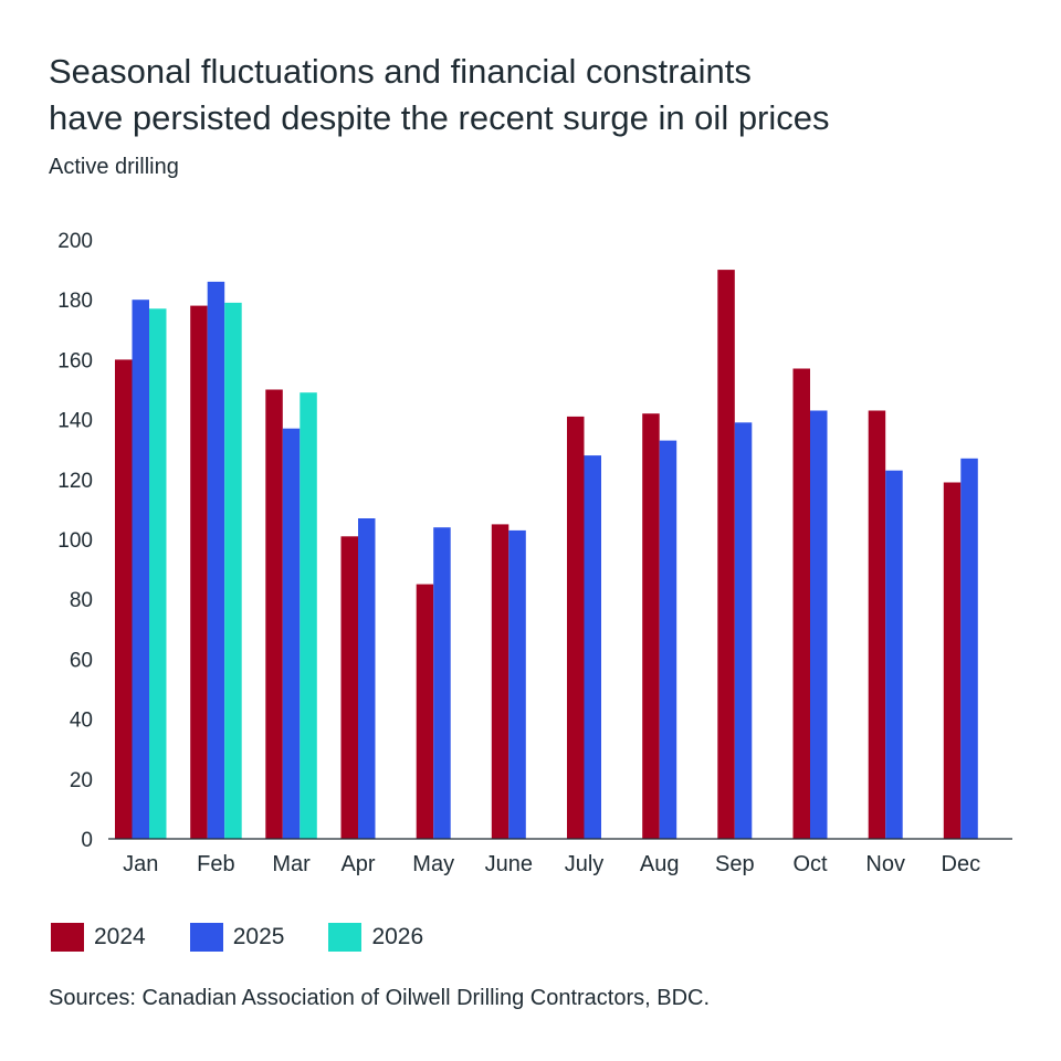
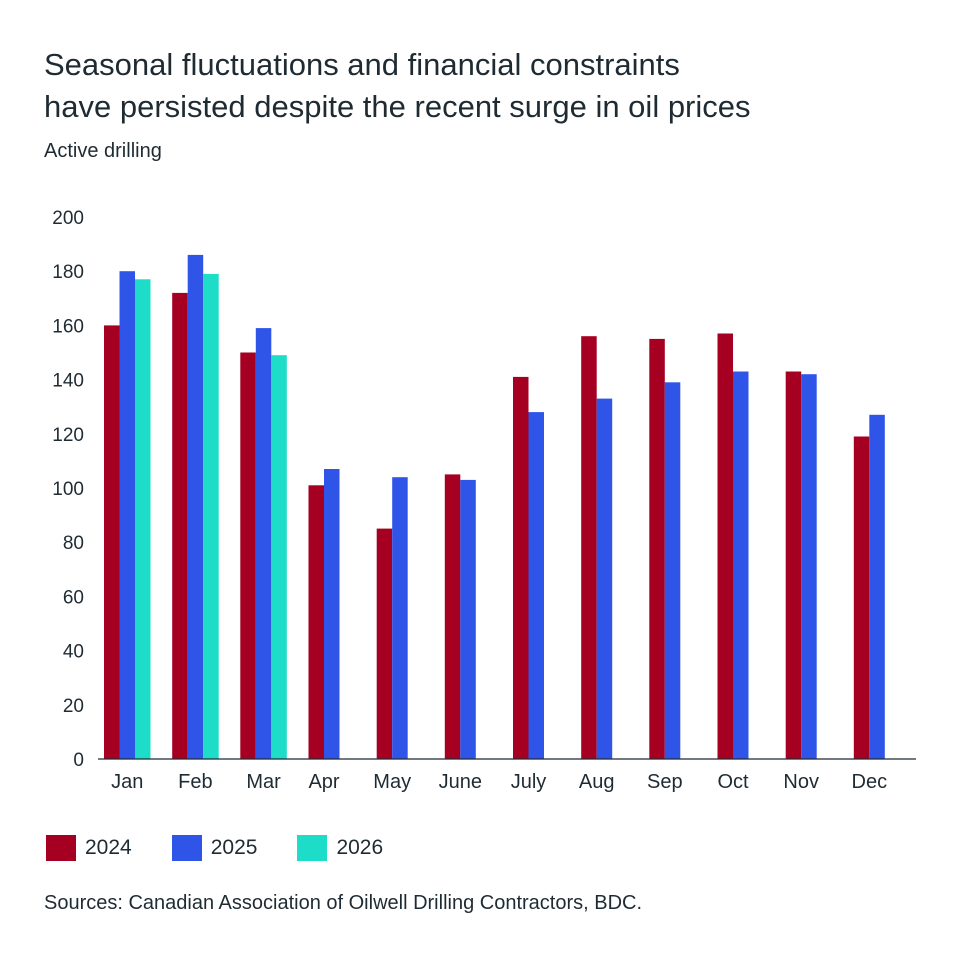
2024/Feb: 178 -> 172
2025/Mar: 137 -> 159
2024/Aug: 142 -> 156
2024/Sep: 190 -> 155
2025/Nov: 123 -> 142
